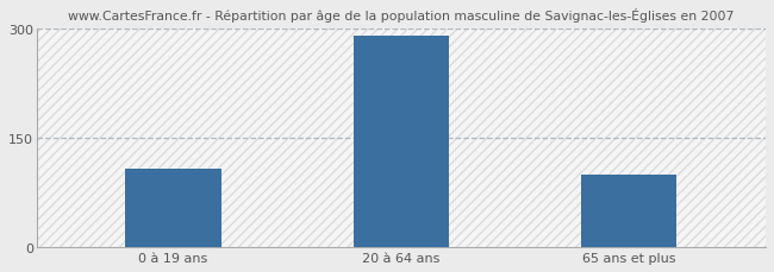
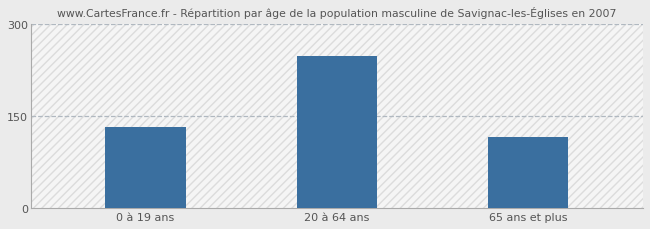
0 à 19 ans: 107 -> 132
20 à 64 ans: 291 -> 248
65 ans et plus: 100 -> 116
